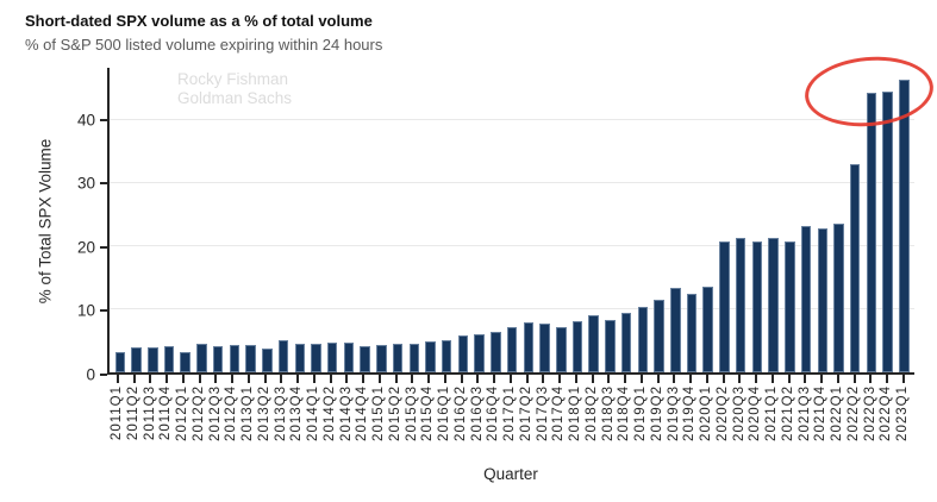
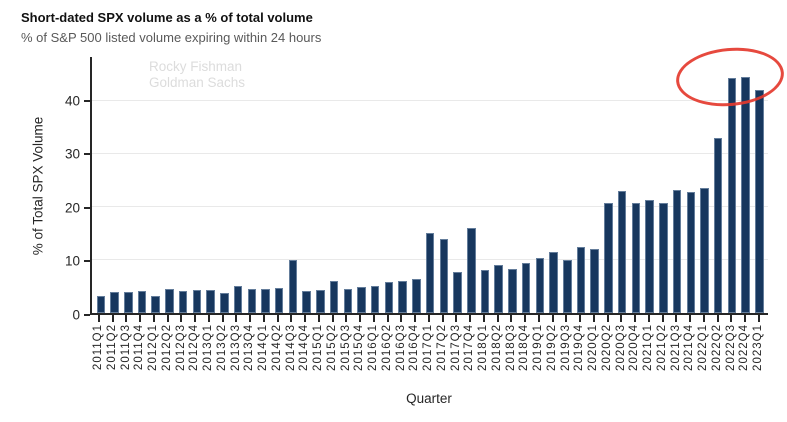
2014Q3: 5 -> 10
2015Q2: 4 -> 6
2017Q1: 7 -> 15
2017Q2: 8 -> 14
2017Q4: 7 -> 16
2019Q3: 13 -> 10
2020Q1: 14 -> 12
2020Q3: 21 -> 23
2023Q1: 46 -> 42
